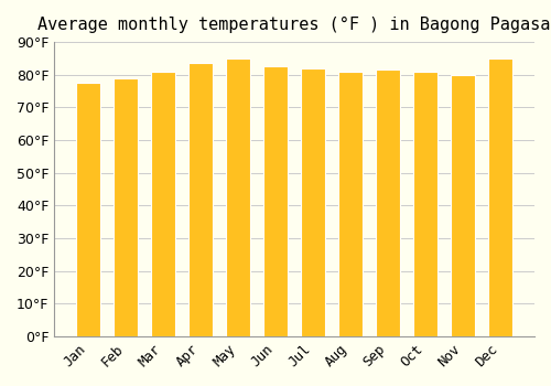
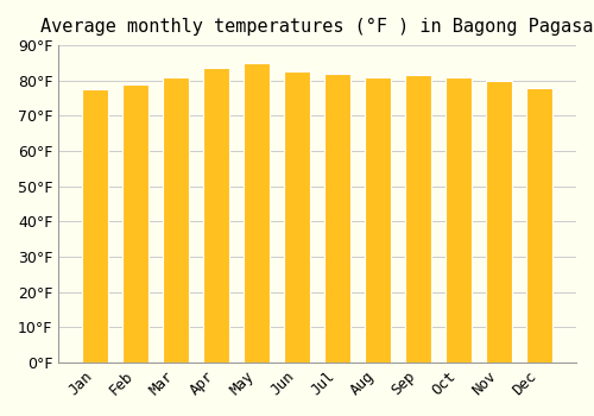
Dec: 85.0°F -> 78.0°F
